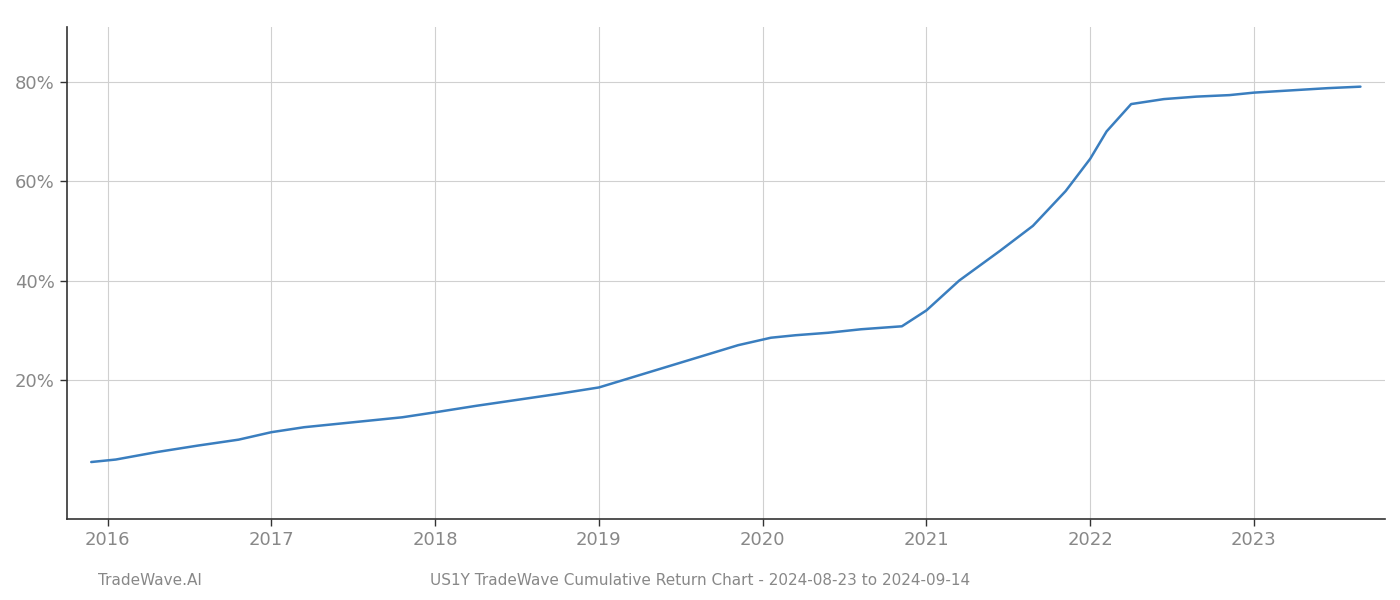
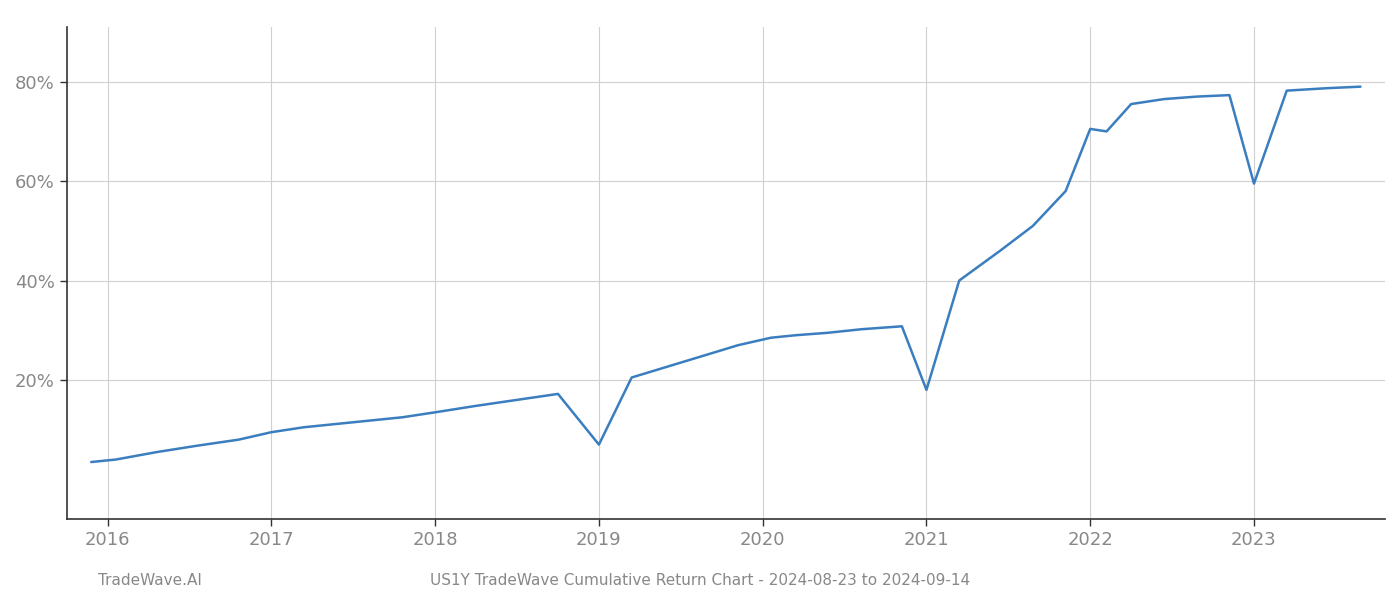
2019: 18.5% -> 7.0%
2021: 34.0% -> 18.0%
2022: 64.5% -> 70.5%
2023: 77.8% -> 59.5%
